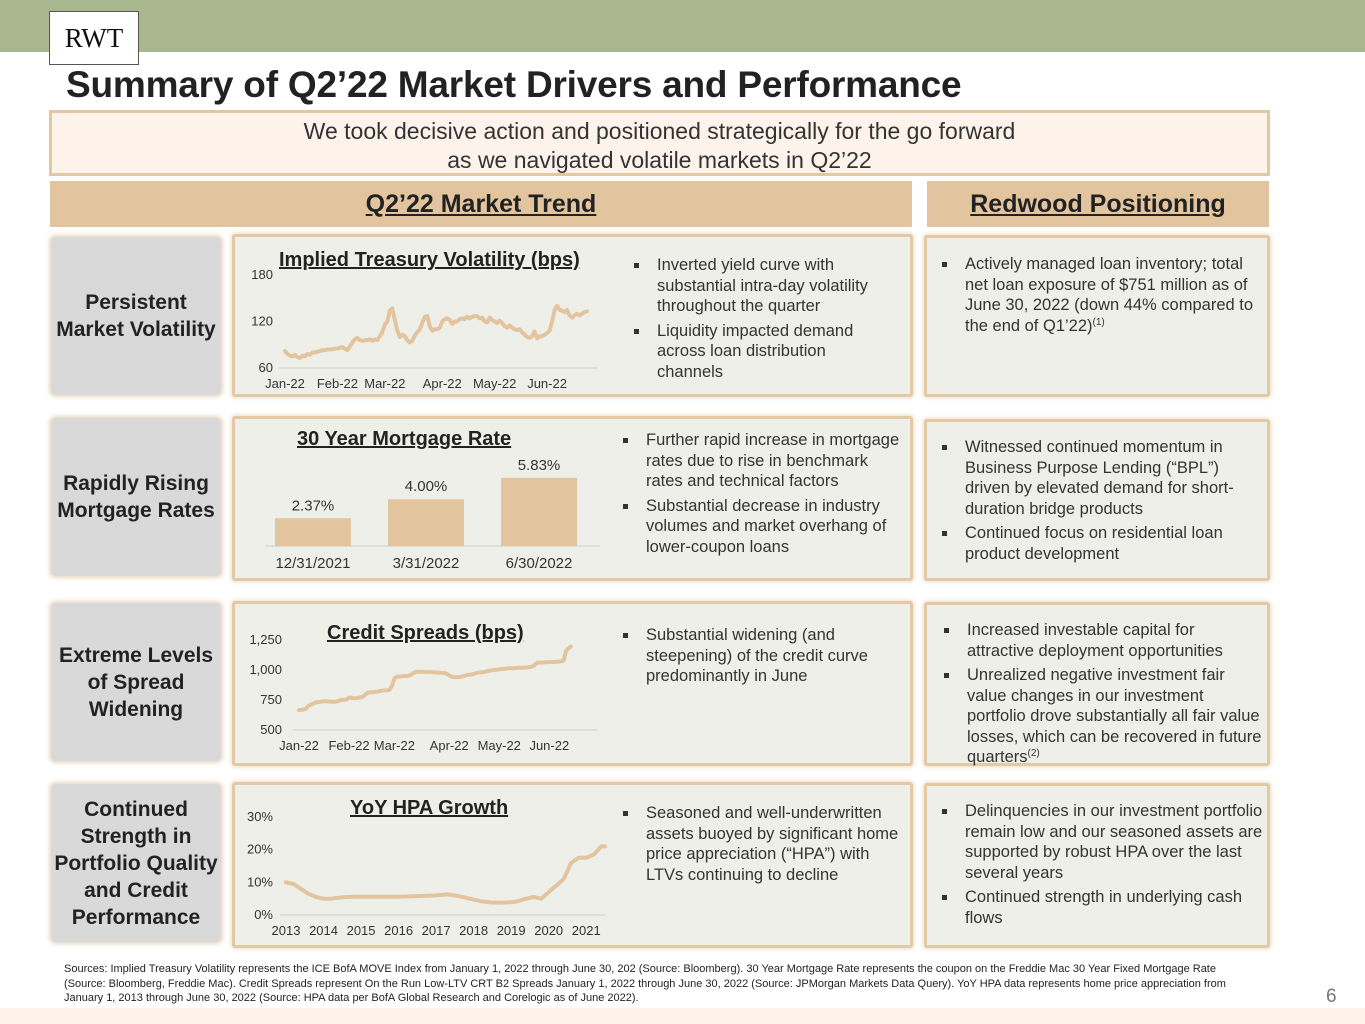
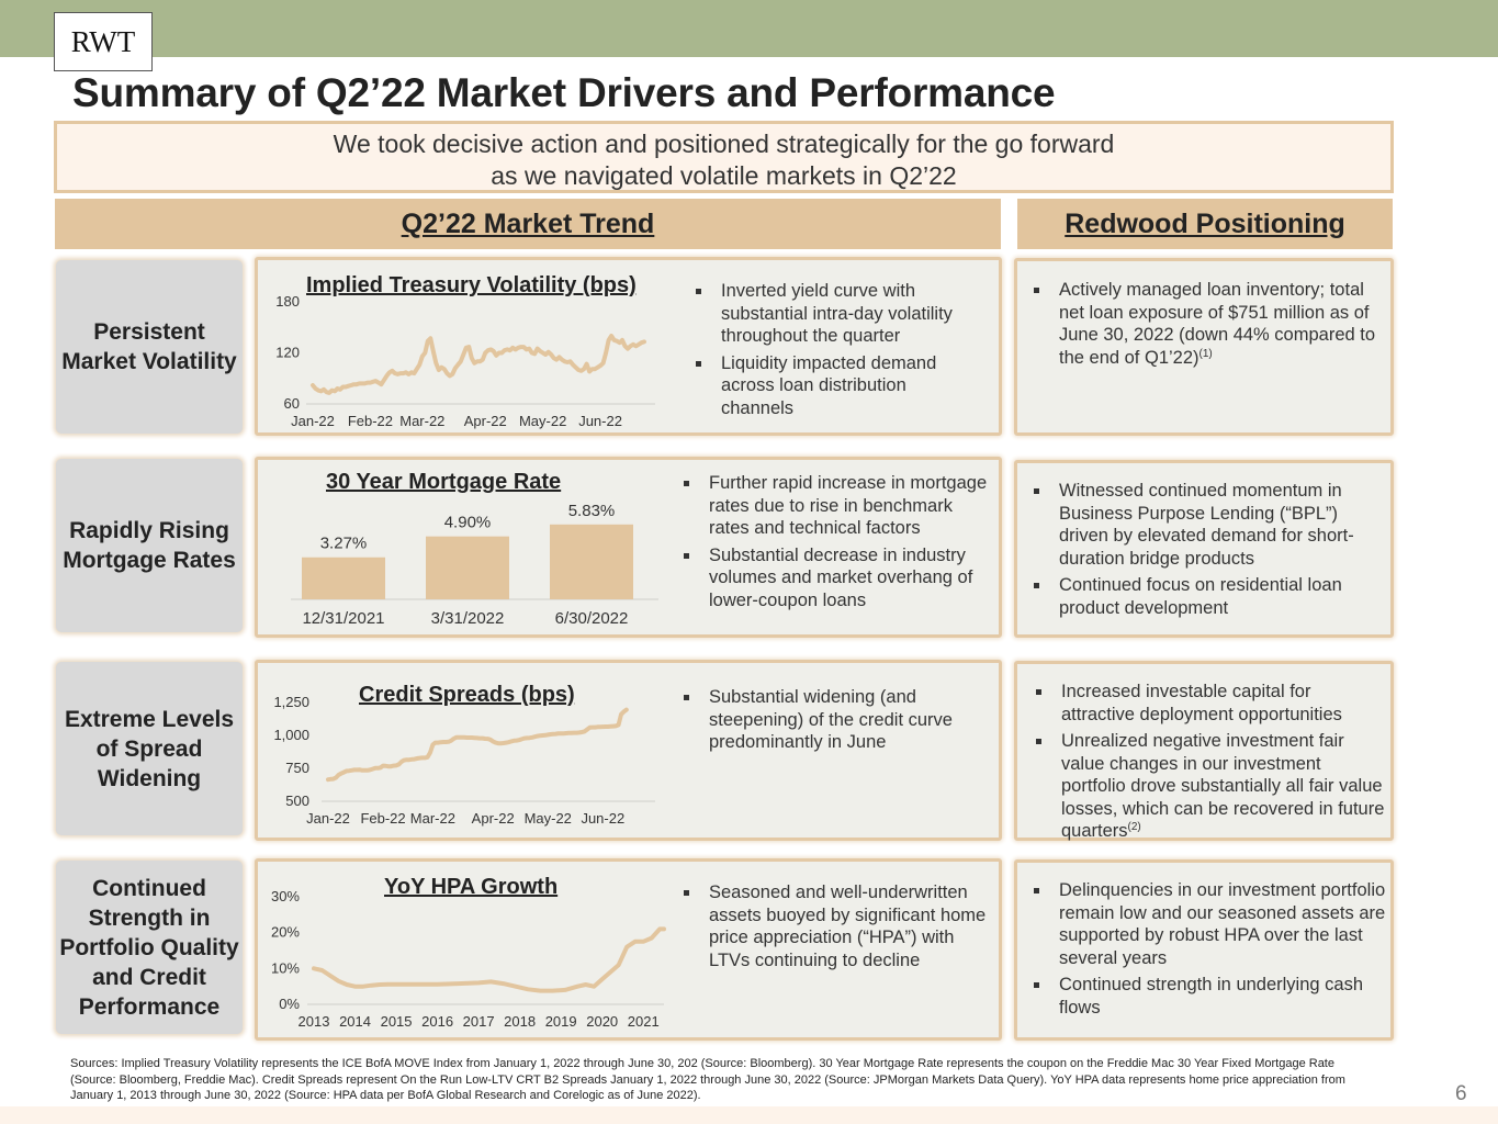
30 Year Mortgage Rate/12/31/2021: 2.37% -> 3.27%
30 Year Mortgage Rate/3/31/2022: 4.00% -> 4.90%
